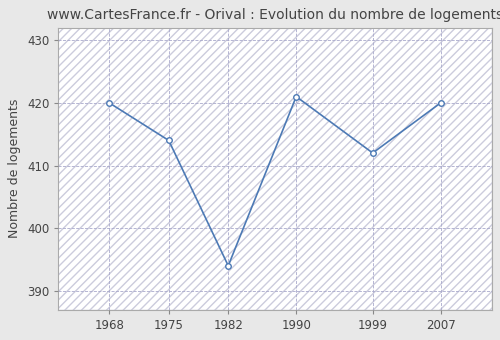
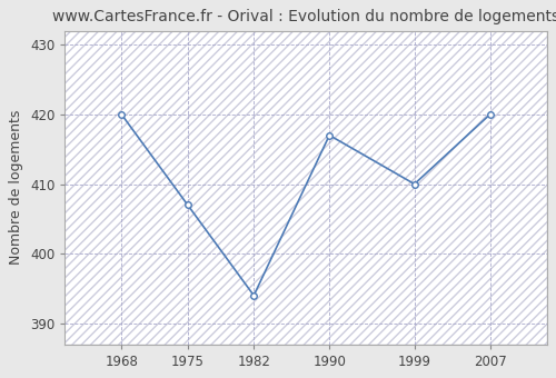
1975: 414 -> 407
1990: 421 -> 417
1999: 412 -> 410
